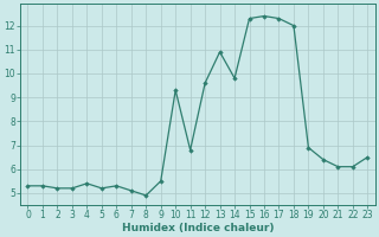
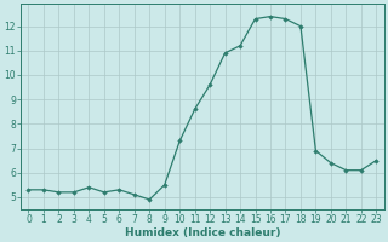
10: 9.3 -> 7.3
11: 6.8 -> 8.6
14: 9.8 -> 11.2
